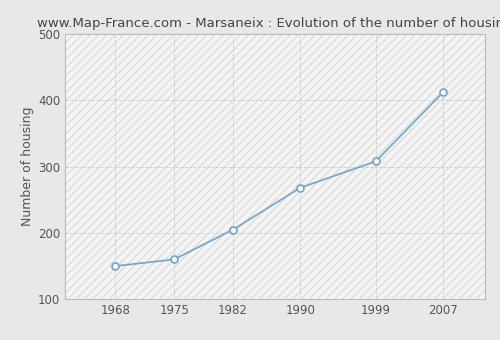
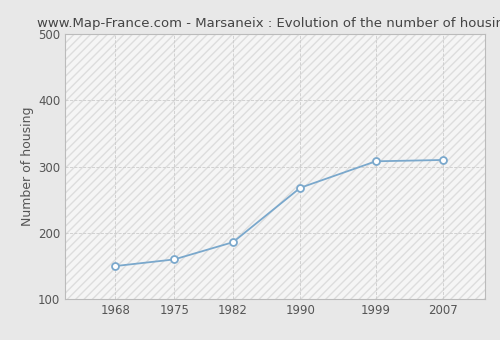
1982: 205 -> 186
2007: 412 -> 310
